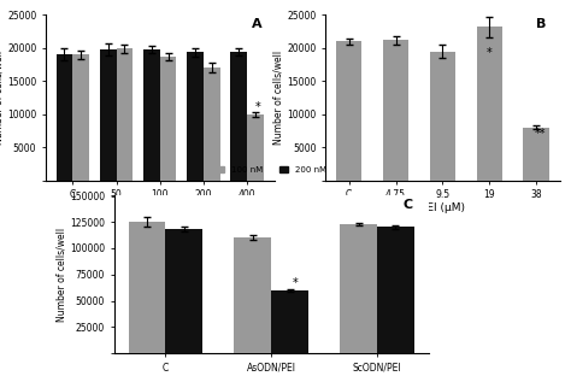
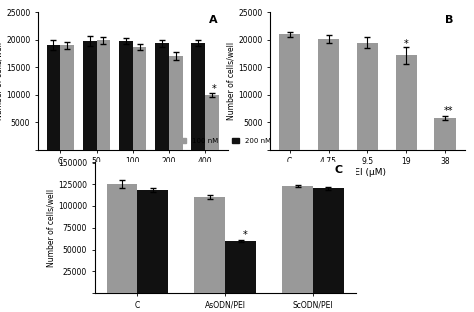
4.75: 21200 -> 20200
19: 23200 -> 17200
38: 8000 -> 5800
